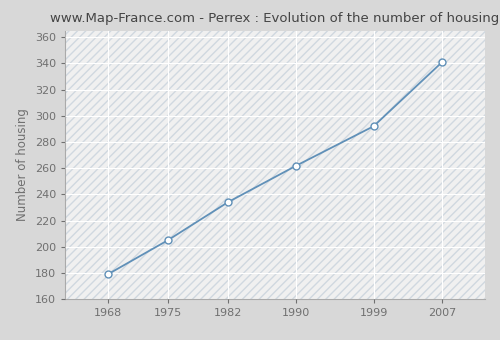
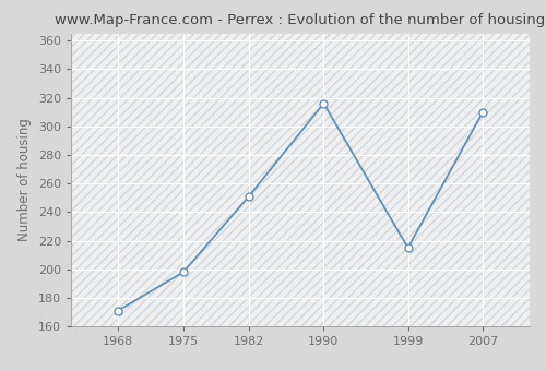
1968: 179 -> 171
1975: 205 -> 198
1982: 234 -> 251
1990: 262 -> 316
1999: 292 -> 215
2007: 341 -> 310
